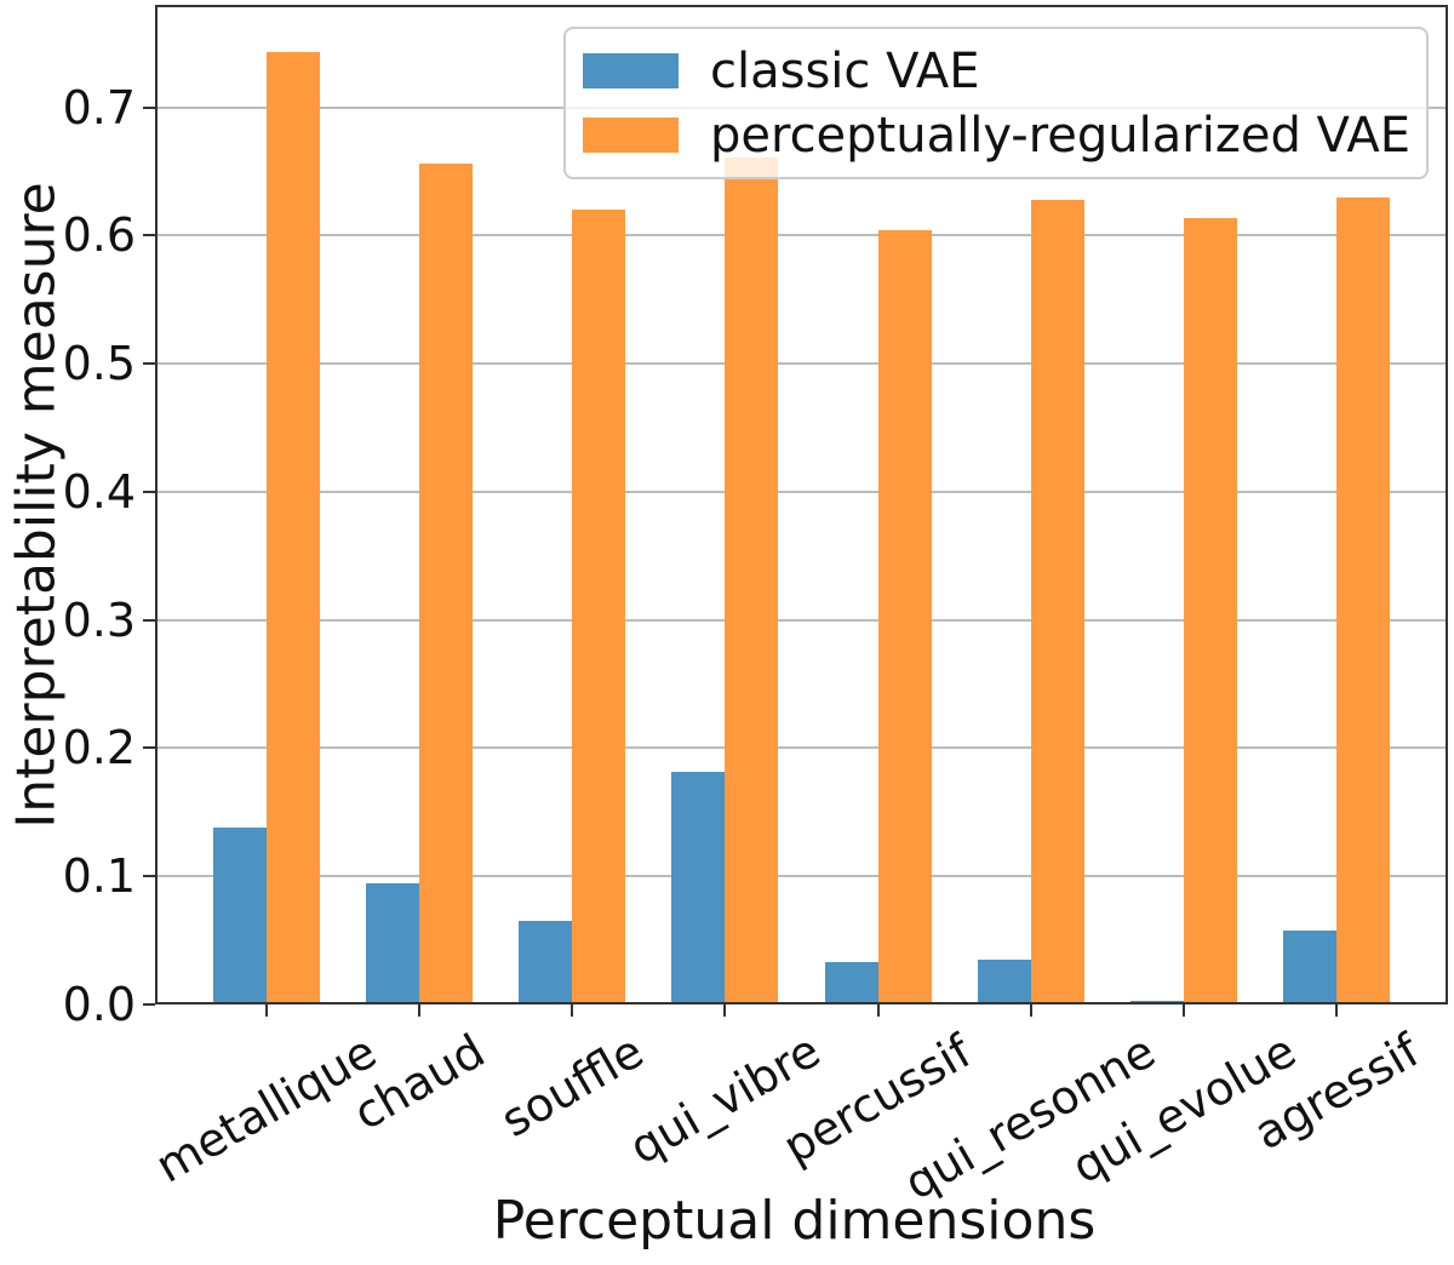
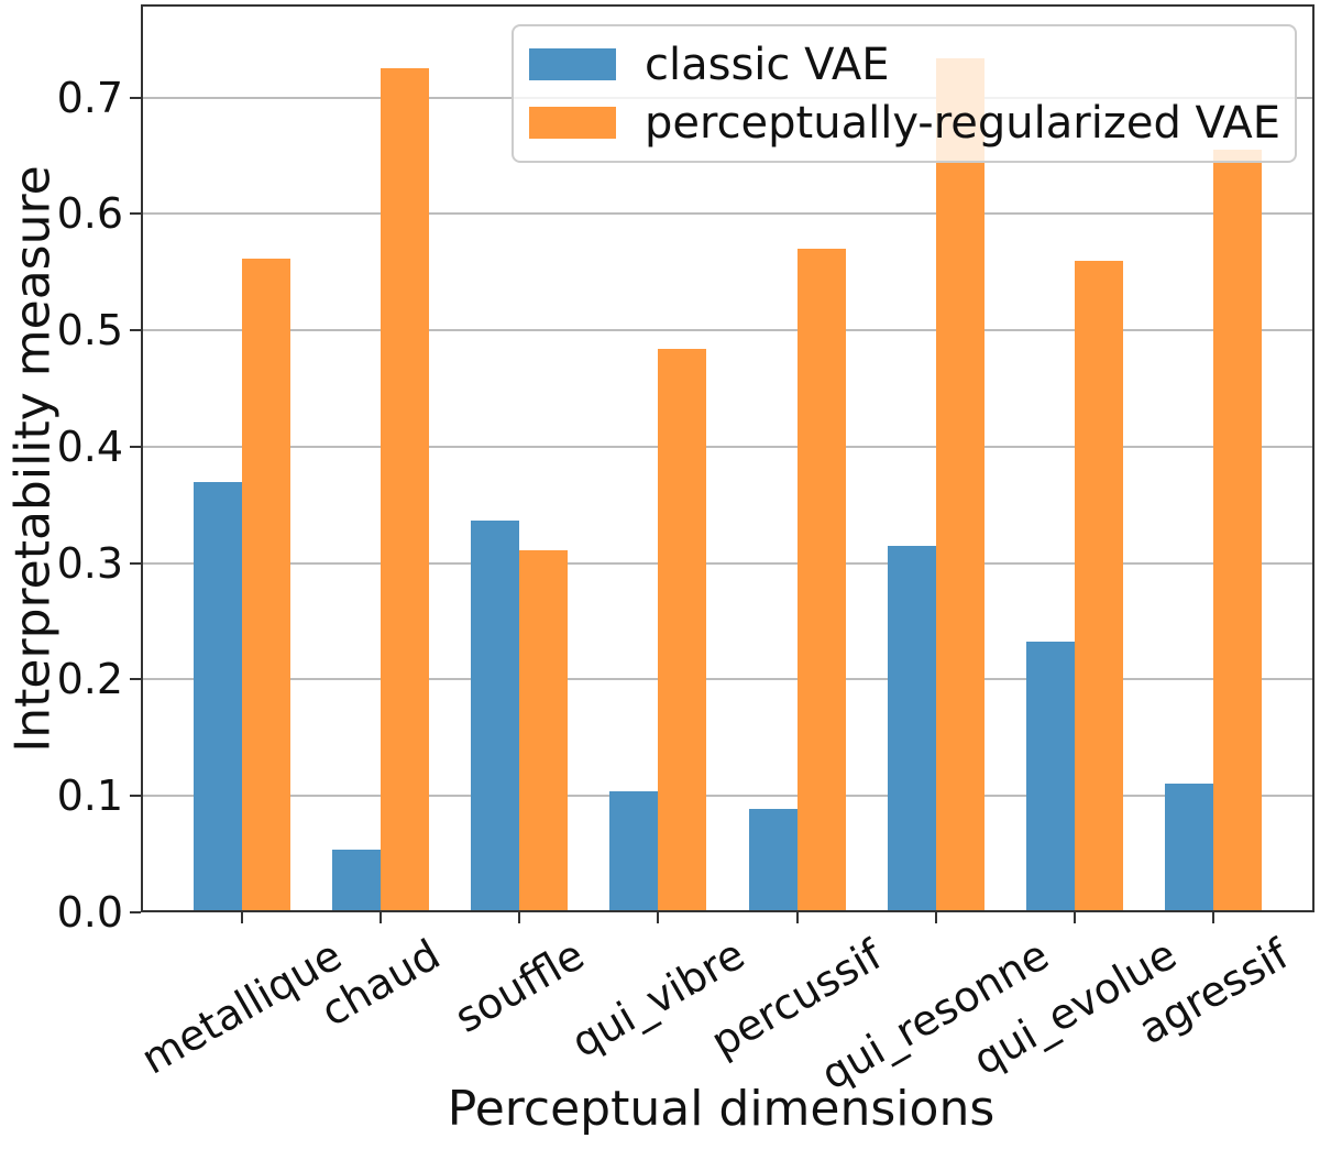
classic VAE/metallique: 0.138 -> 0.370
perceptually-regularized VAE/metallique: 0.743 -> 0.562
classic VAE/chaud: 0.095 -> 0.054
perceptually-regularized VAE/chaud: 0.656 -> 0.725
classic VAE/souffle: 0.065 -> 0.337
perceptually-regularized VAE/souffle: 0.620 -> 0.311
classic VAE/qui_vibre: 0.182 -> 0.104
perceptually-regularized VAE/qui_vibre: 0.661 -> 0.484
classic VAE/percussif: 0.033 -> 0.089
perceptually-regularized VAE/percussif: 0.604 -> 0.570
classic VAE/qui_resonne: 0.035 -> 0.315
perceptually-regularized VAE/qui_resonne: 0.628 -> 0.734
classic VAE/qui_evolue: 0.003 -> 0.233
perceptually-regularized VAE/qui_evolue: 0.614 -> 0.560
classic VAE/agressif: 0.058 -> 0.111
perceptually-regularized VAE/agressif: 0.630 -> 0.655
